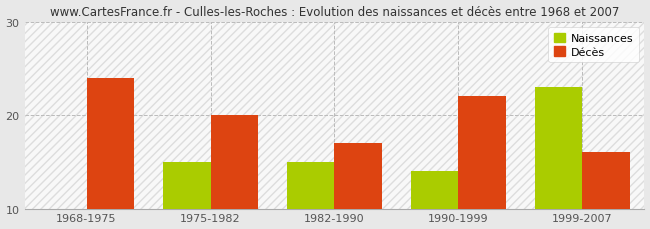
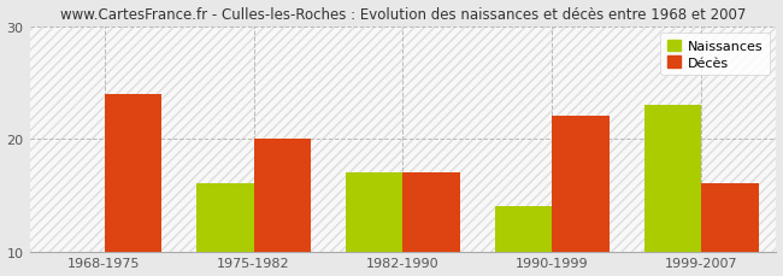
Naissances/1975-1982: 15.0 -> 16.0
Naissances/1982-1990: 15.0 -> 17.0
